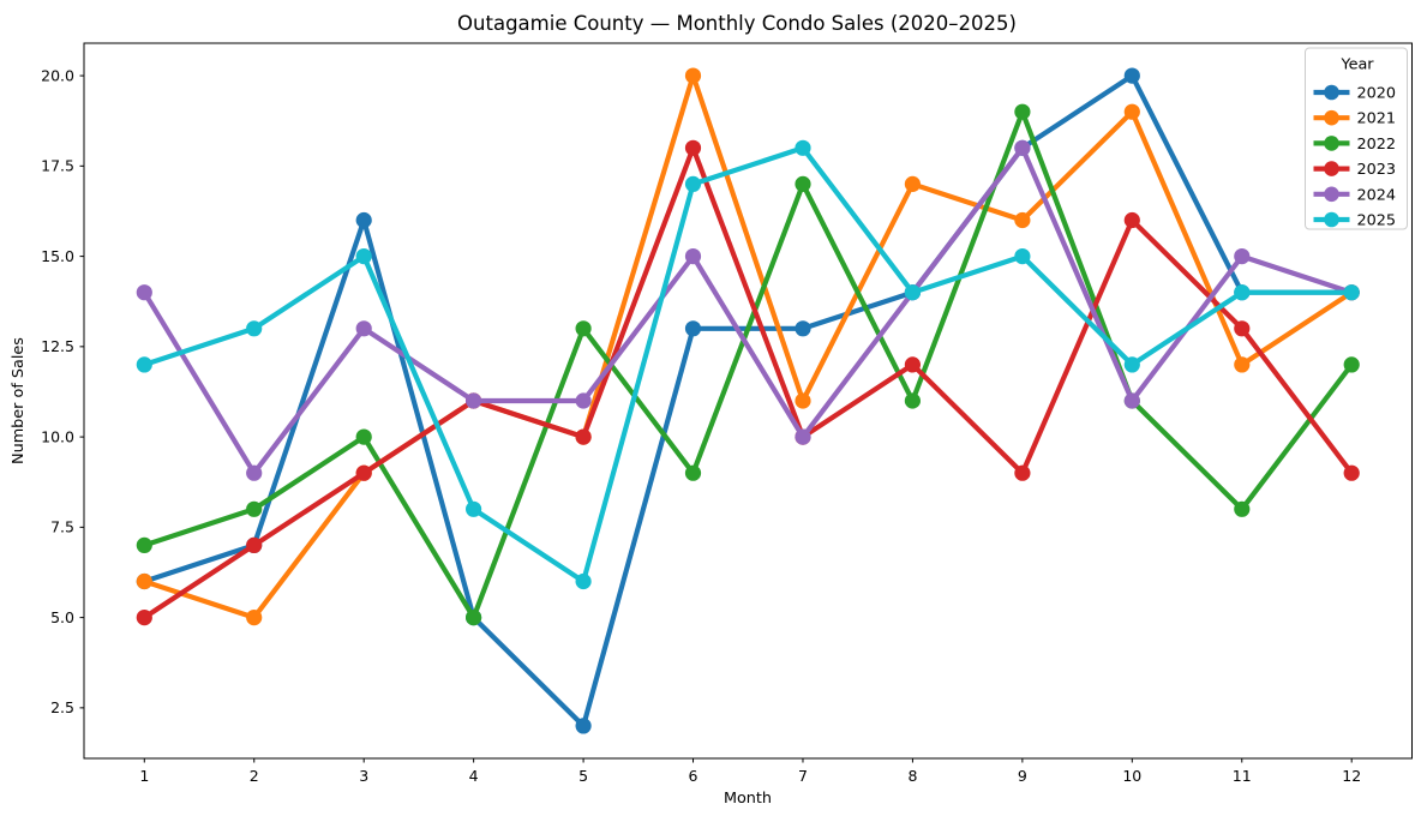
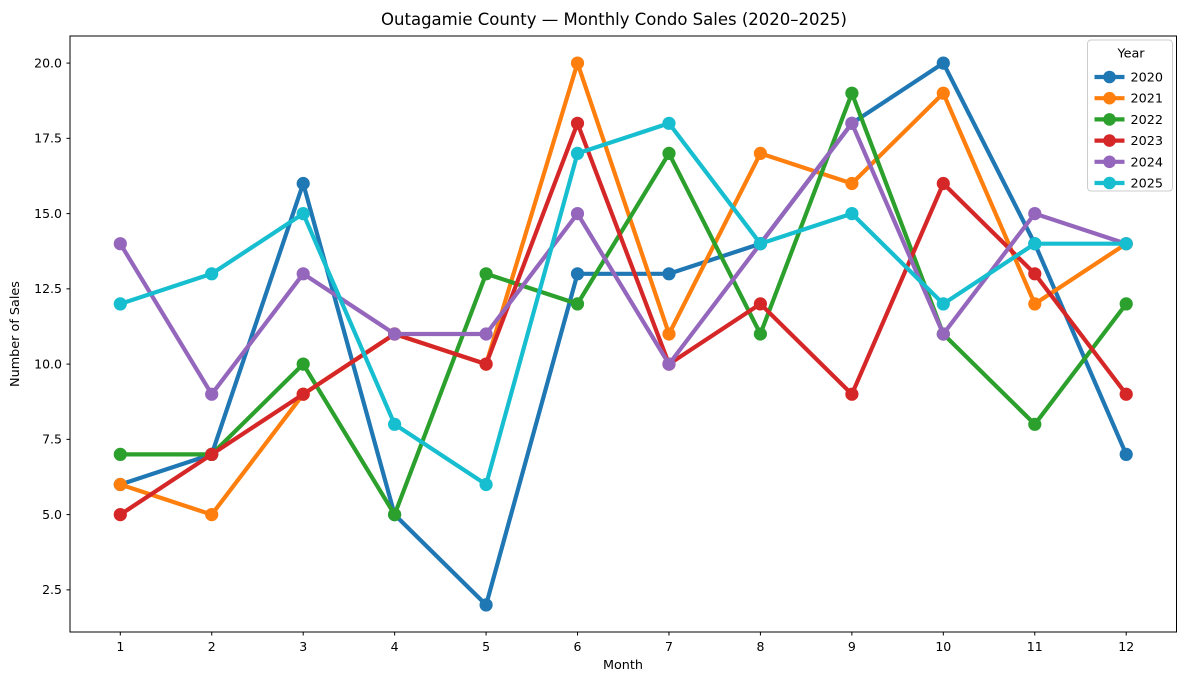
2022/2: 8 -> 7
2022/6: 9 -> 12
2020/12: 14 -> 7
